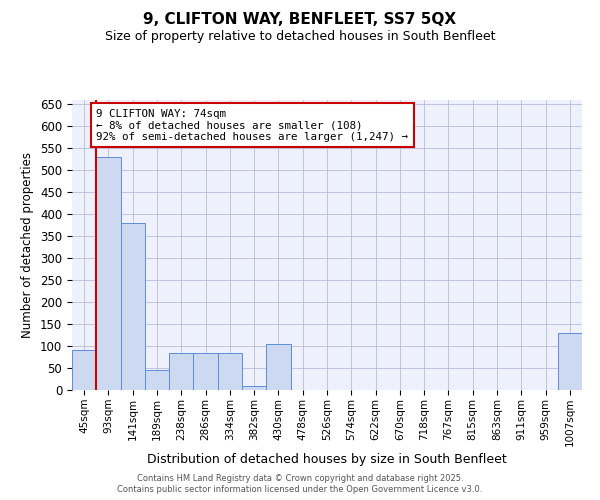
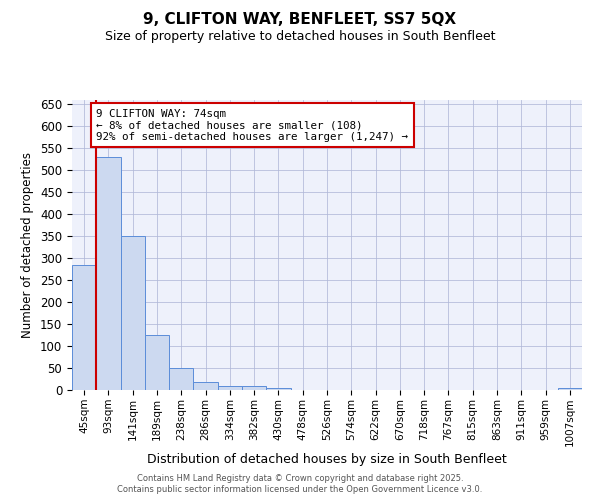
45sqm: 90 -> 285
141sqm: 380 -> 350
189sqm: 45 -> 125
238sqm: 85 -> 50
286sqm: 85 -> 18
334sqm: 85 -> 10
430sqm: 105 -> 5
1007sqm: 130 -> 5
